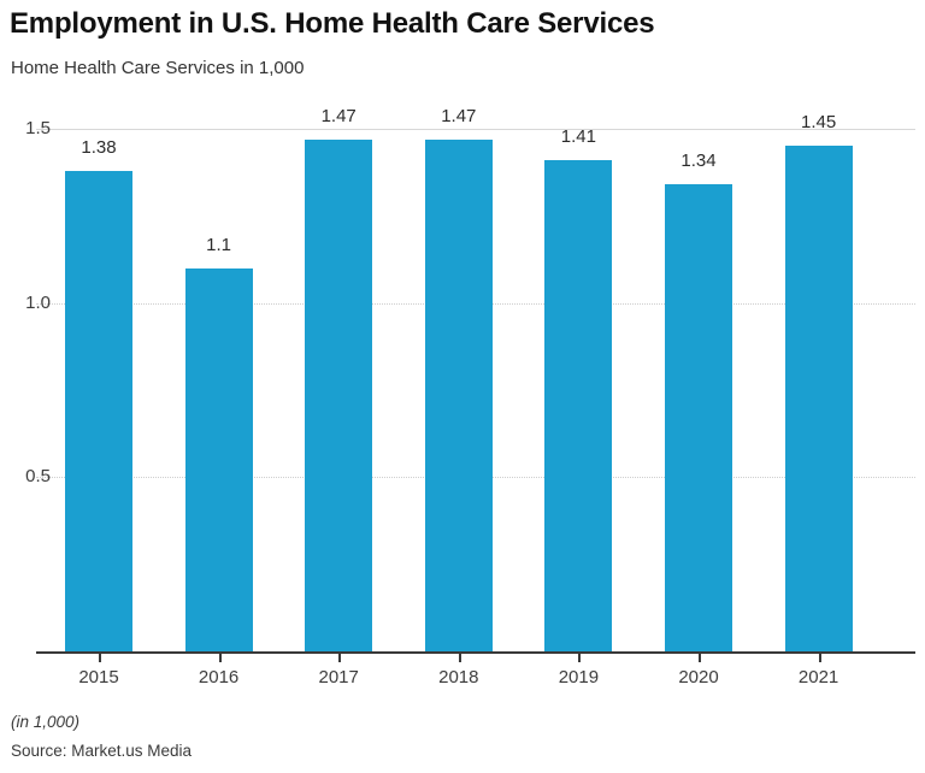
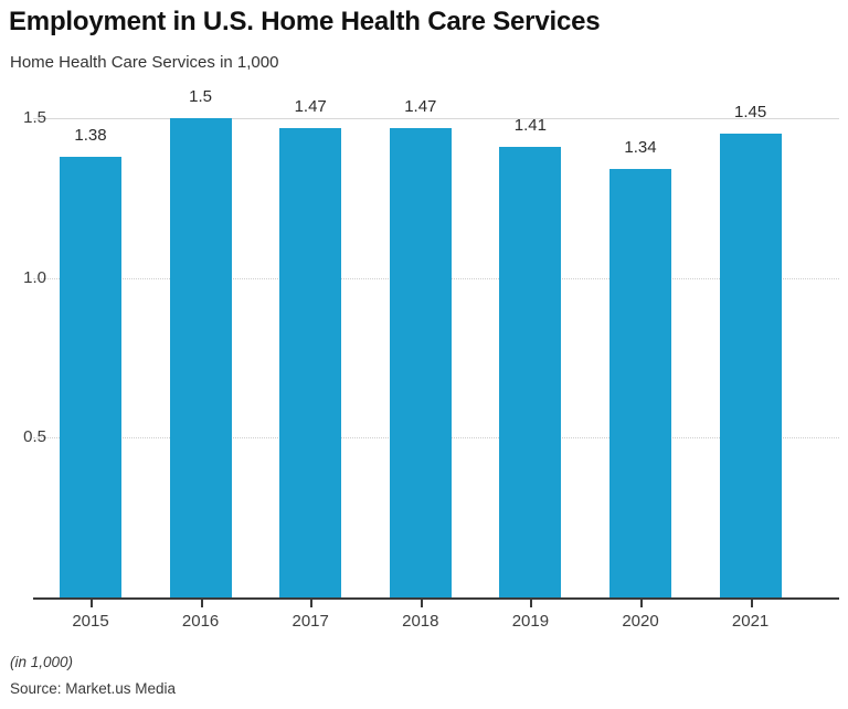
2016: 1.1 -> 1.5
